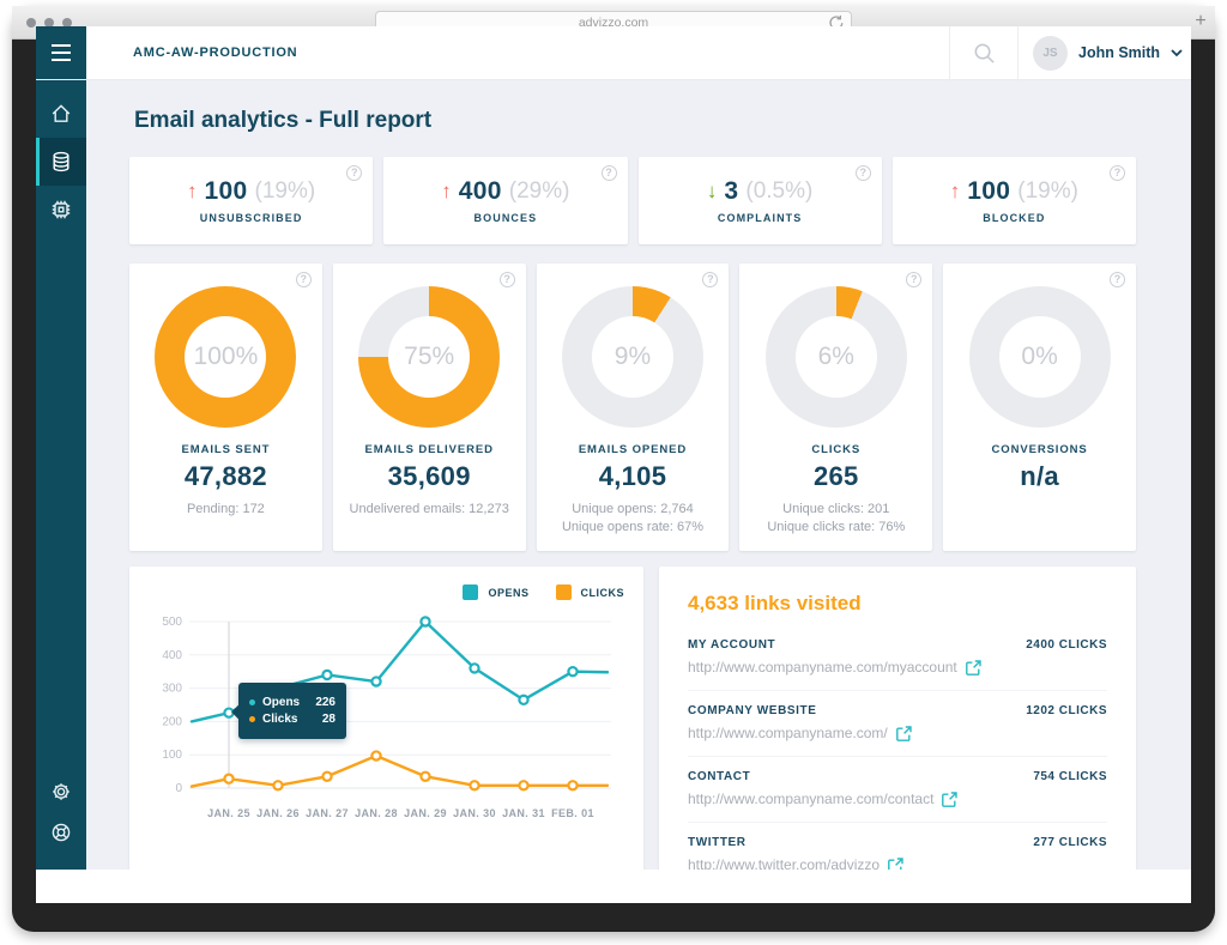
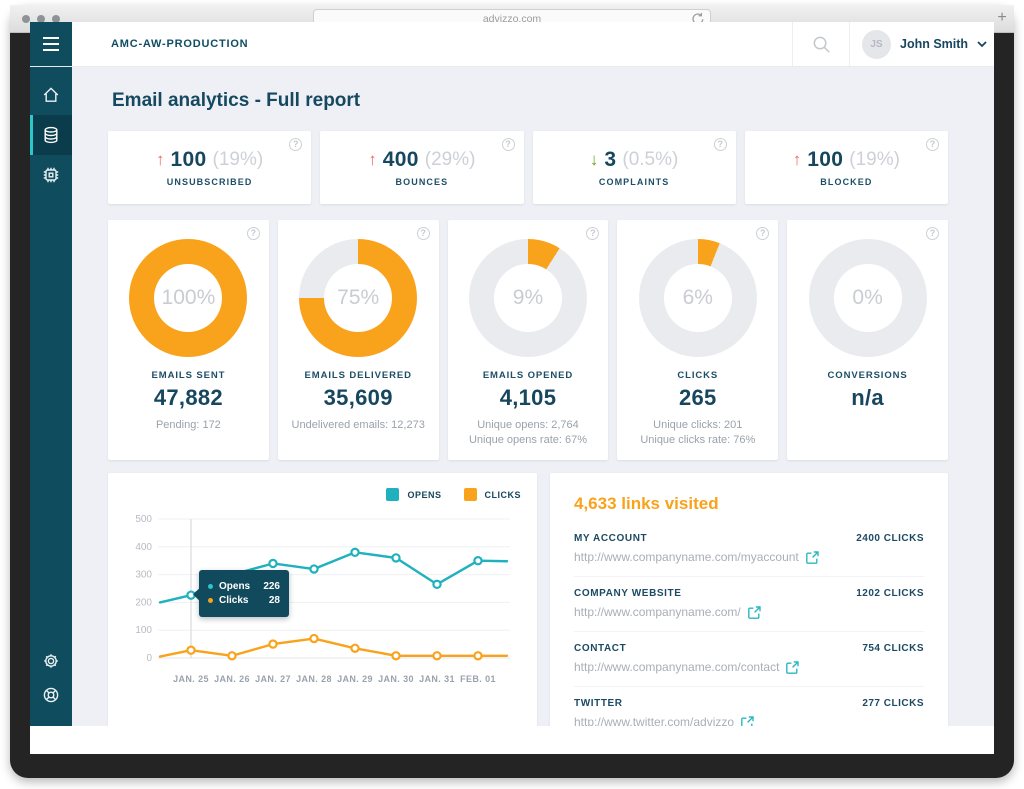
CLICKS/JAN. 27: 40 -> 50
CLICKS/JAN. 28: 100 -> 70
OPENS/JAN. 29: 500 -> 380
